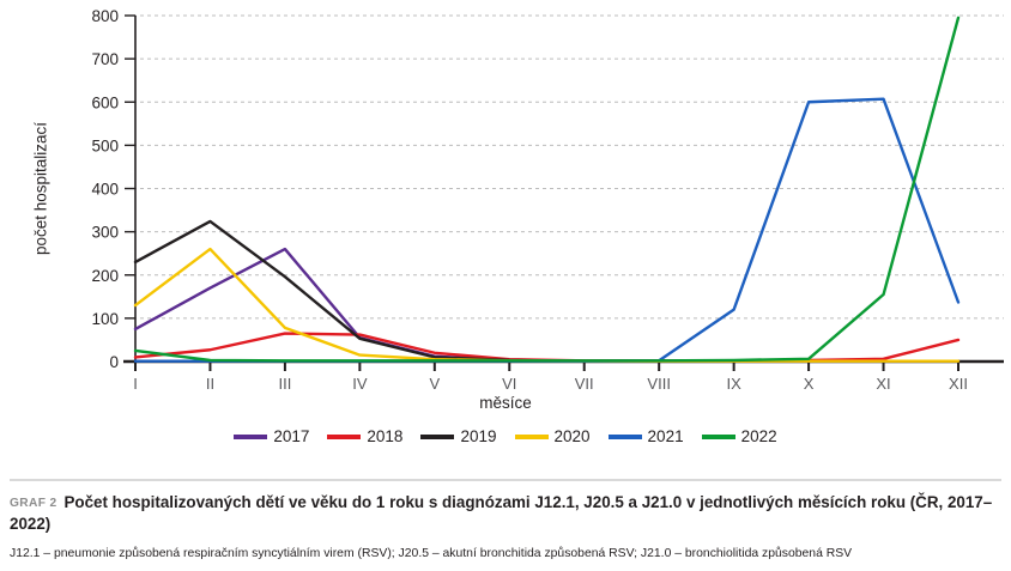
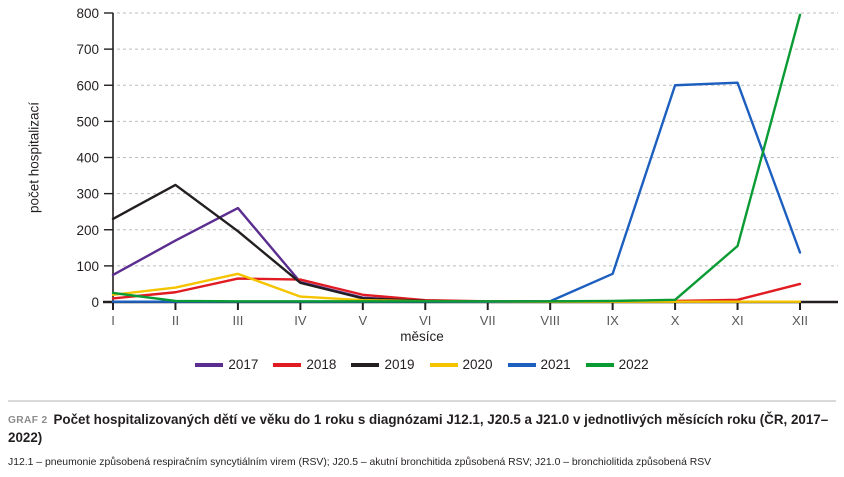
2020/I: 130 -> 20
2020/II: 260 -> 40
2021/IX: 120 -> 80
